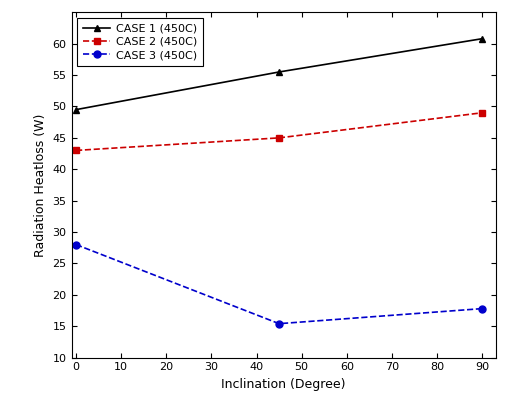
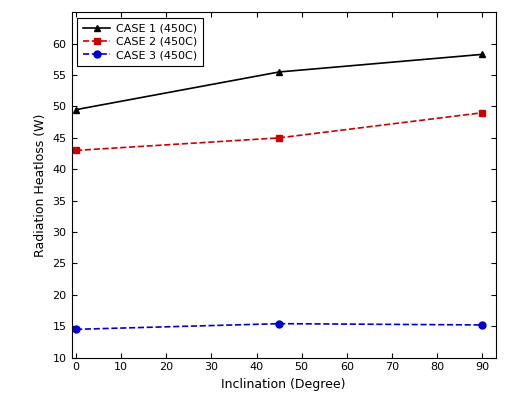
CASE 3 (450C)/0: 28.0 -> 14.5
CASE 1 (450C)/90: 60.8 -> 58.3
CASE 3 (450C)/90: 17.8 -> 15.2
